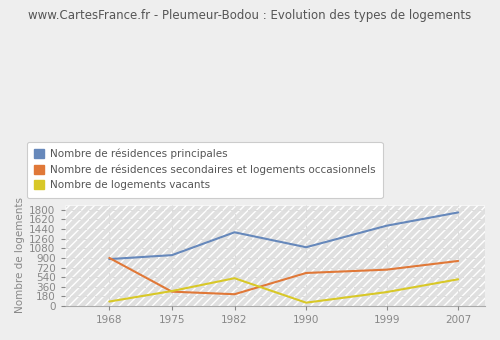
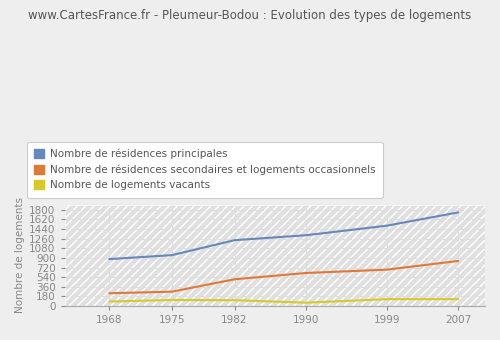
Nombre de résidences secondaires et logements occasionnels/1968: 900 -> 240
Nombre de logements vacants/1975: 280 -> 110
Nombre de résidences principales/1982: 1380 -> 1230
Nombre de résidences secondaires et logements occasionnels/1982: 220 -> 500
Nombre de logements vacants/1982: 520 -> 110
Nombre de résidences principales/1990: 1100 -> 1320
Nombre de logements vacants/1999: 260 -> 130
Nombre de logements vacants/2007: 500 -> 130
